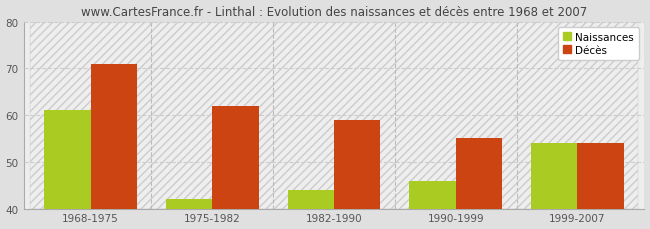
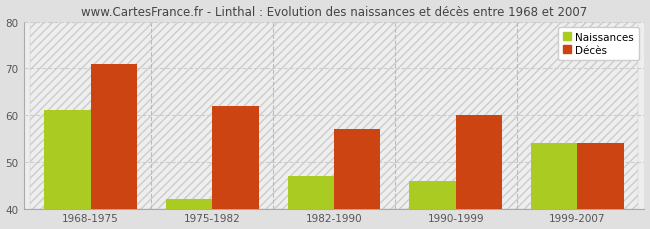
Naissances/1982-1990: 44 -> 47
Décès/1982-1990: 59 -> 57
Décès/1990-1999: 55 -> 60
